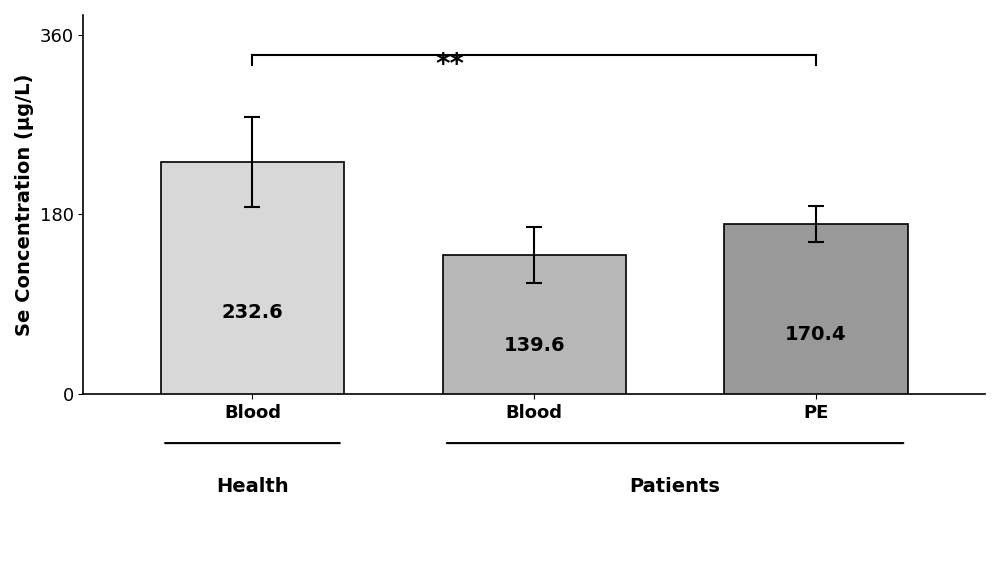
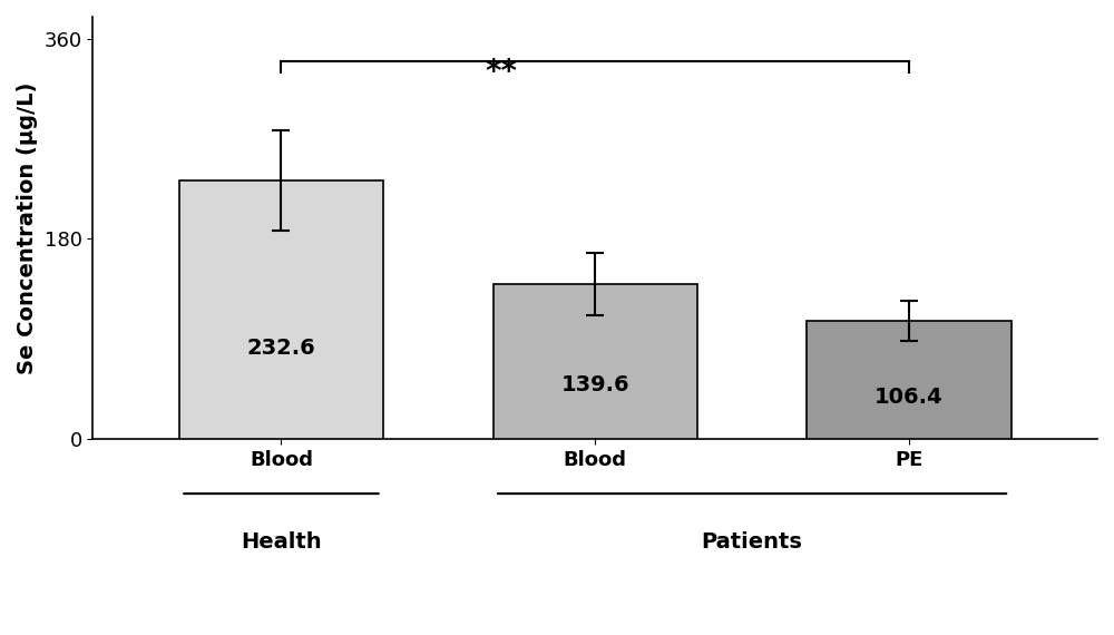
PE: 170.4 -> 106.4
